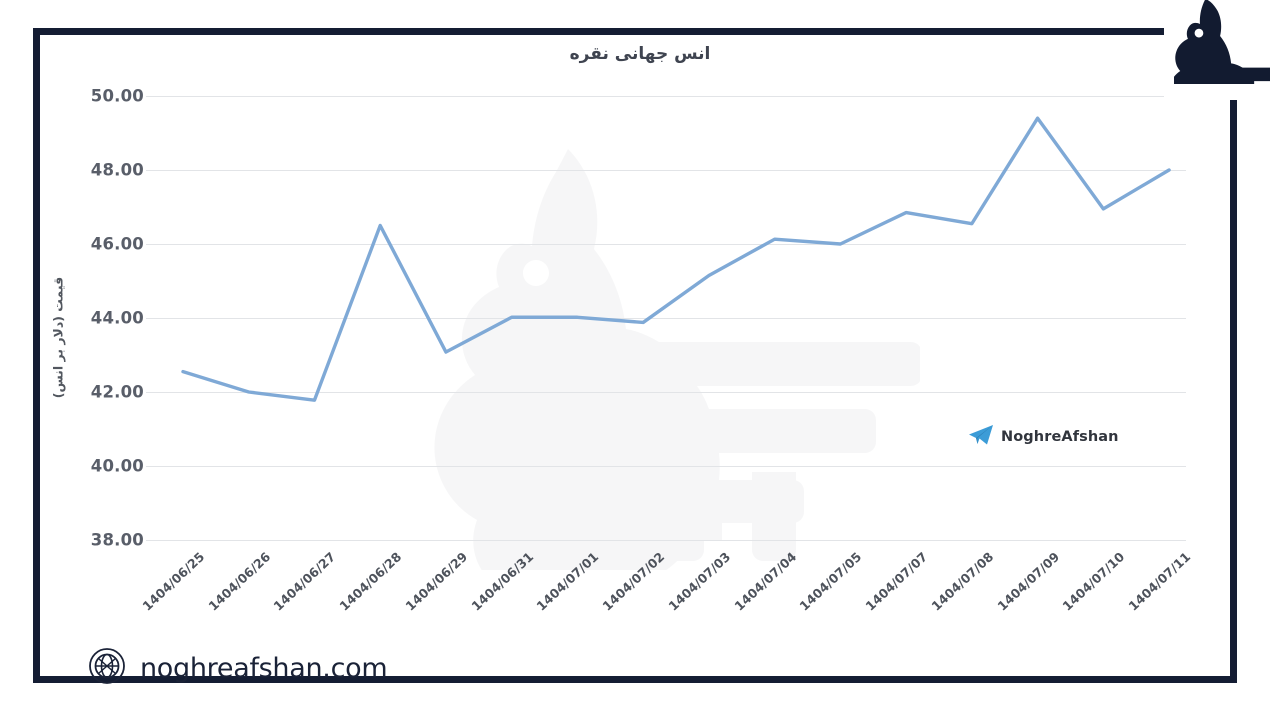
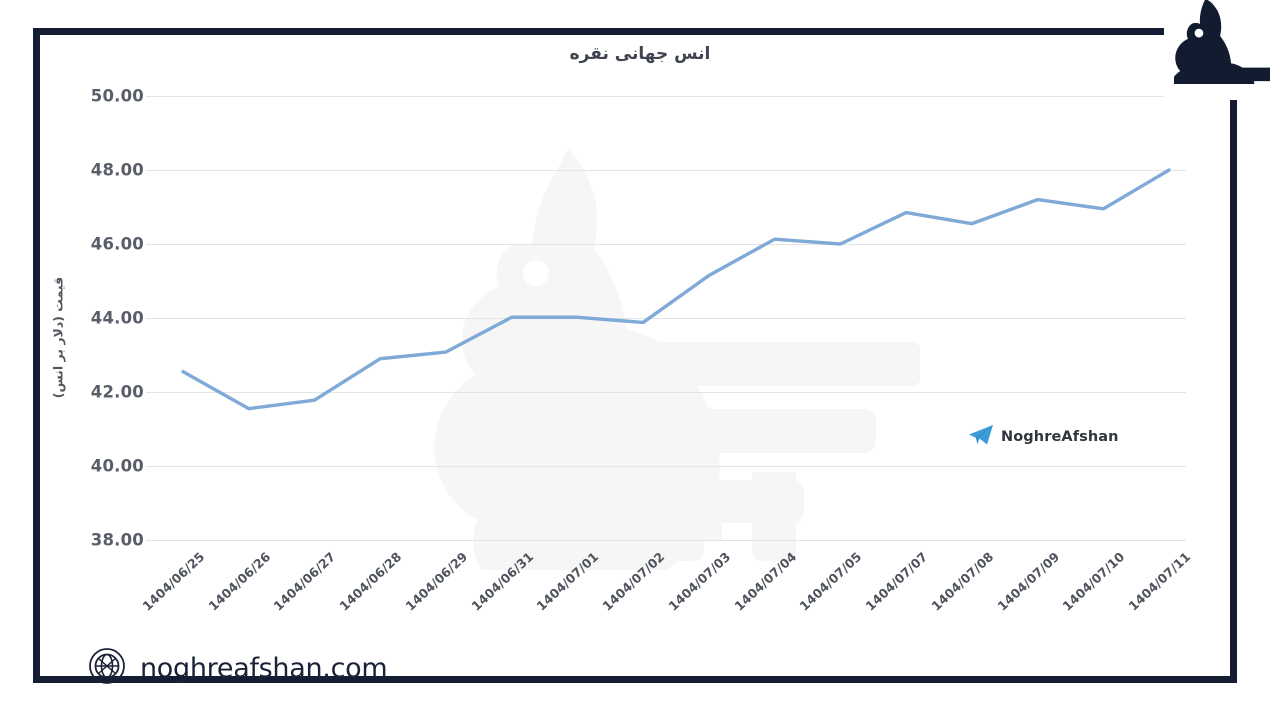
1404/06/26: 42.0 -> 41.5
1404/06/28: 46.5 -> 42.9
1404/07/09: 49.4 -> 47.2
